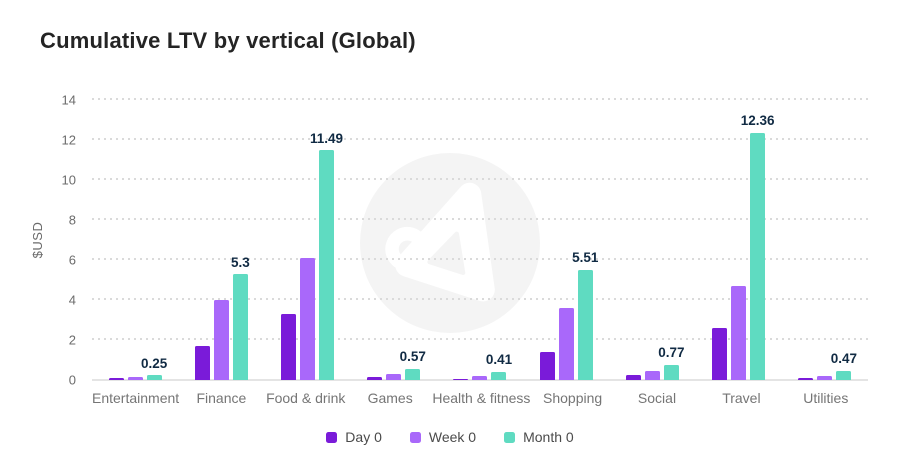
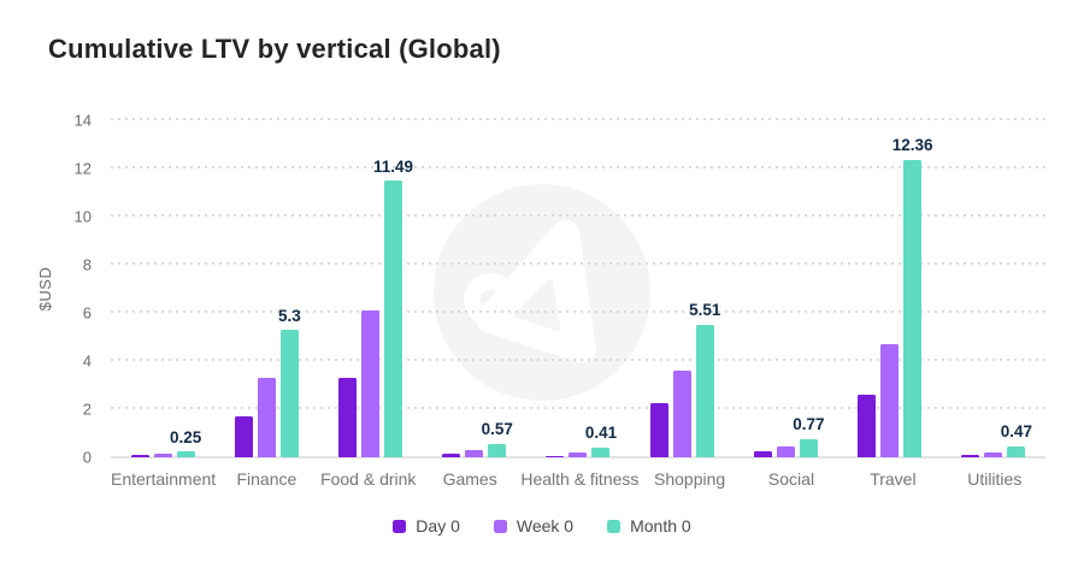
Week 0/Finance: 4.0 -> 3.3
Day 0/Shopping: 1.4 -> 2.2
